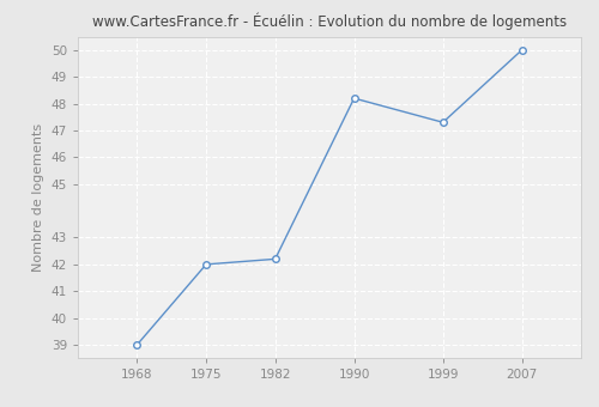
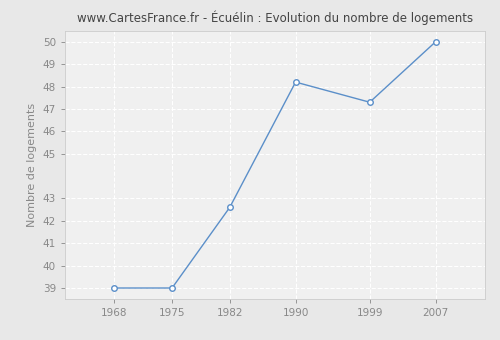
1975: 42.0 -> 39.0
1982: 42.2 -> 42.6
